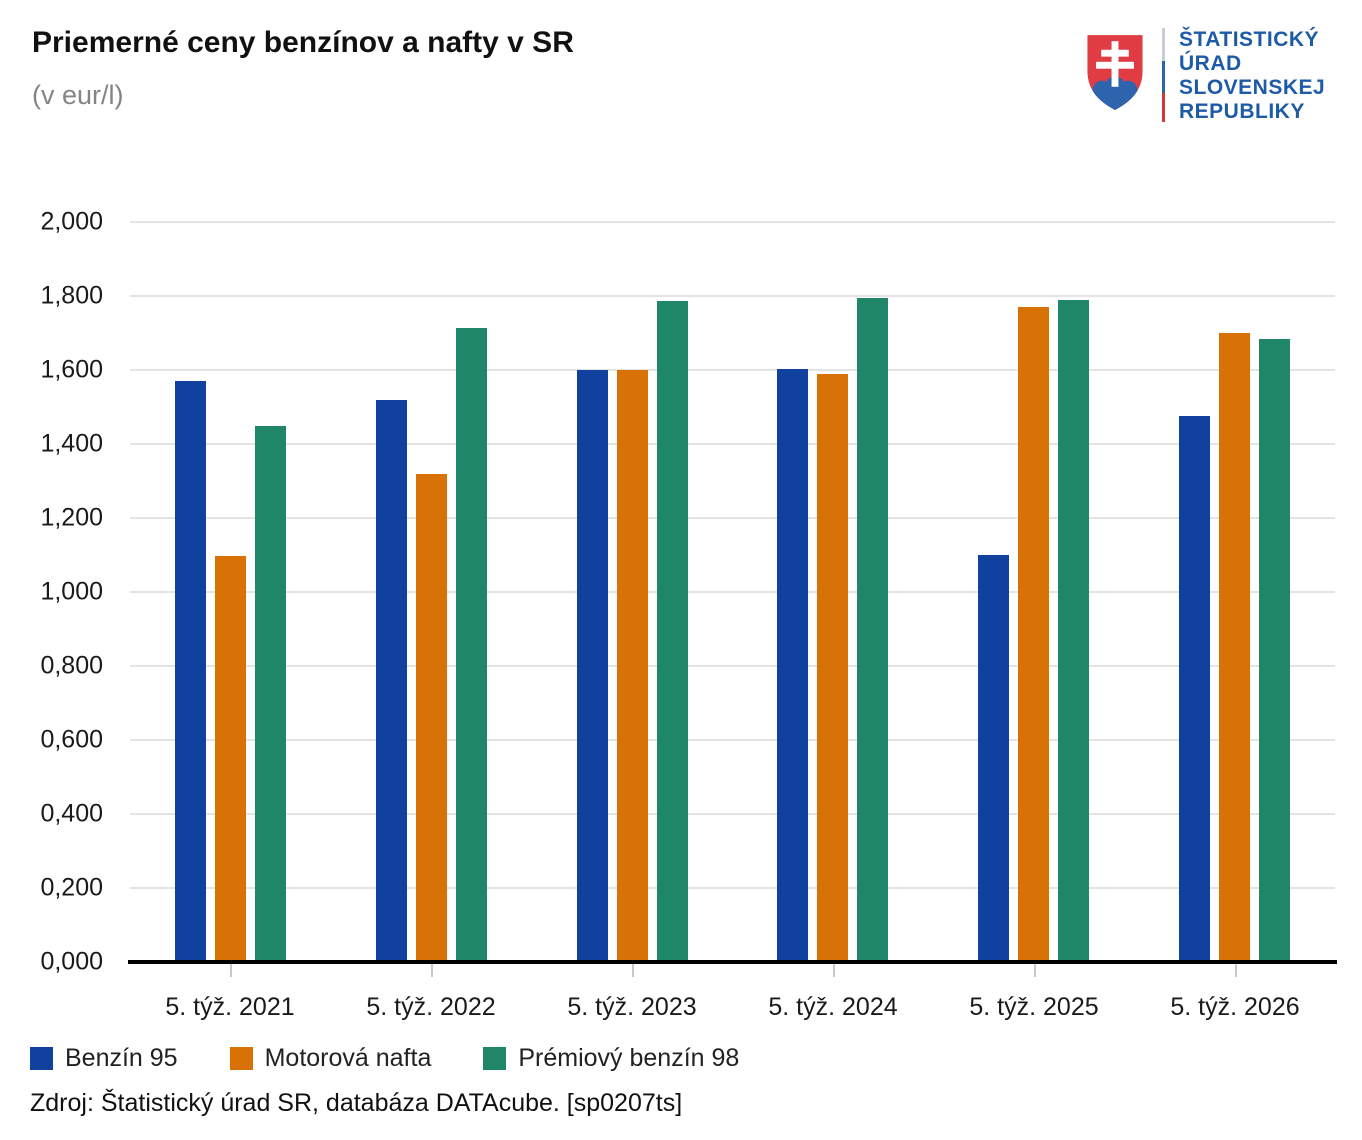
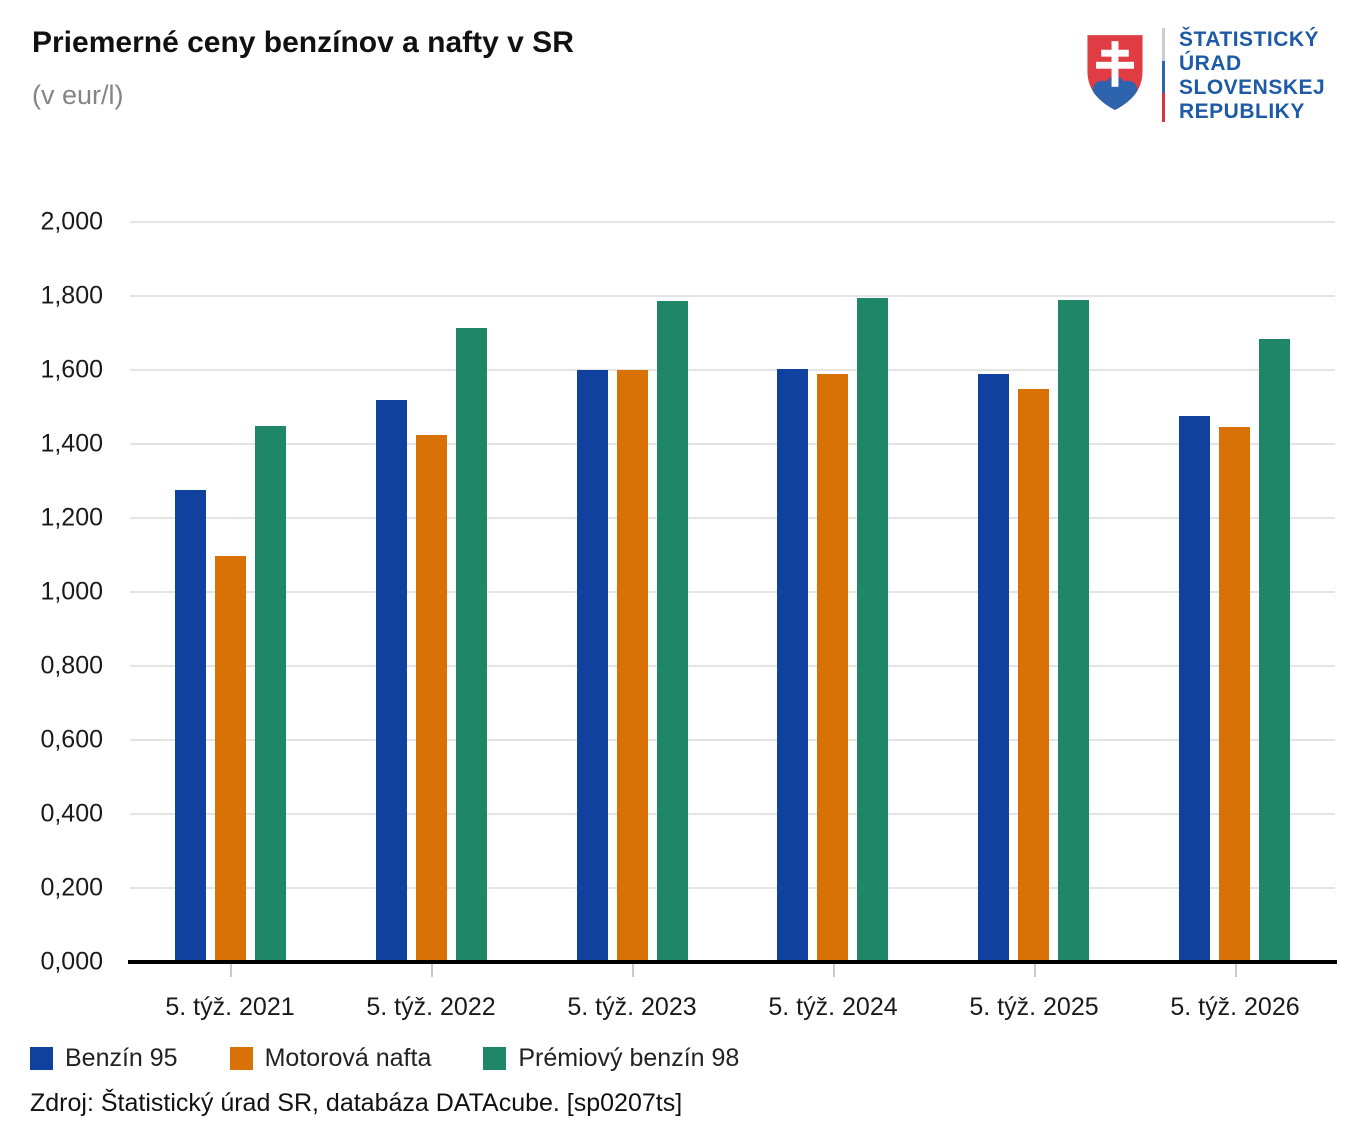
Benzín 95/5. týž. 2021: 1,57 -> 1,28
Motorová nafta/5. týž. 2022: 1,32 -> 1,42
Benzín 95/5. týž. 2025: 1,10 -> 1,59
Motorová nafta/5. týž. 2025: 1,77 -> 1,55
Motorová nafta/5. týž. 2026: 1,70 -> 1,45
